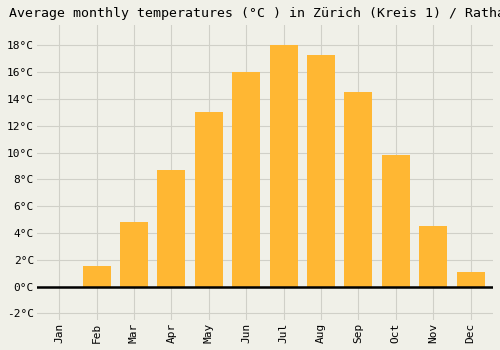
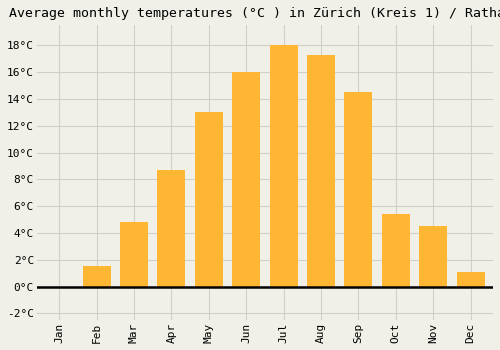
Oct: 9.8°C -> 5.4°C
